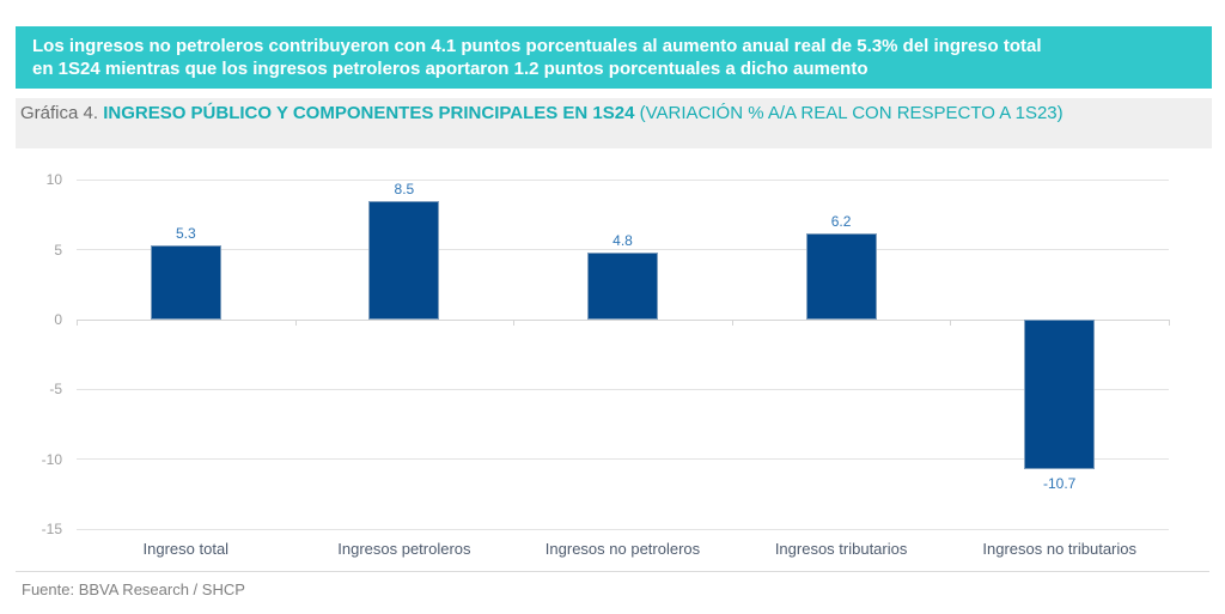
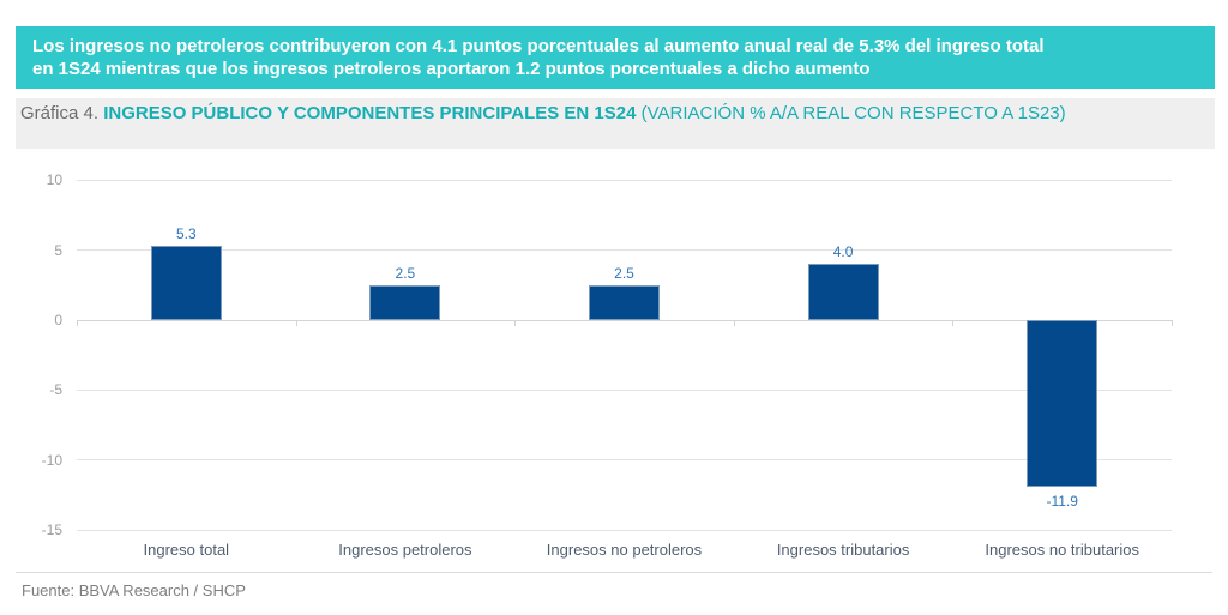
Ingresos petroleros: 8.5 -> 2.5
Ingresos no petroleros: 4.8 -> 2.5
Ingresos tributarios: 6.2 -> 4.0
Ingresos no tributarios: -10.7 -> -11.9
